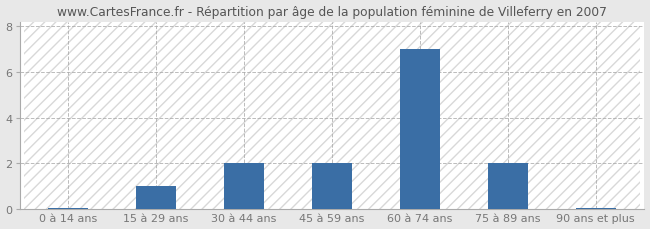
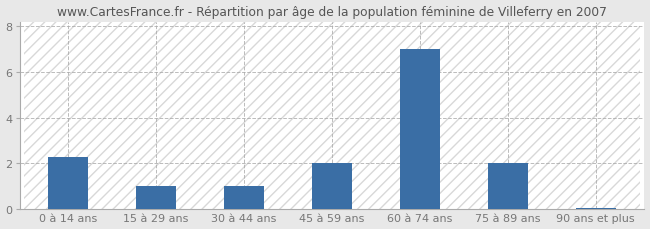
0 à 14 ans: 0.04 -> 2.30
30 à 44 ans: 2.00 -> 1.00
